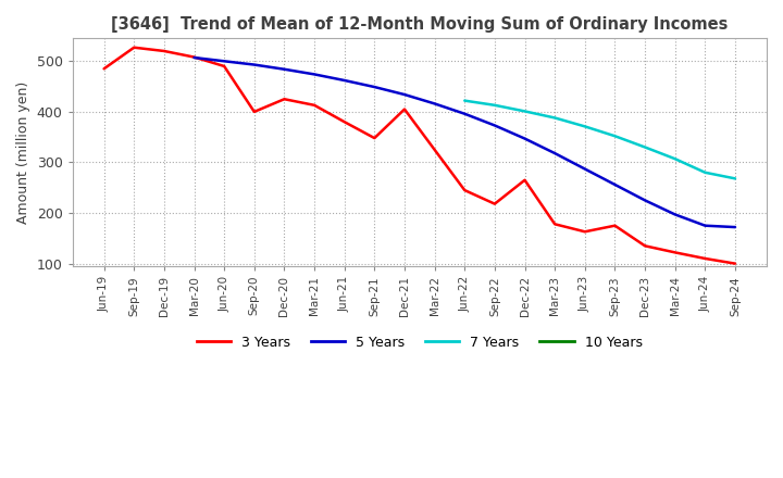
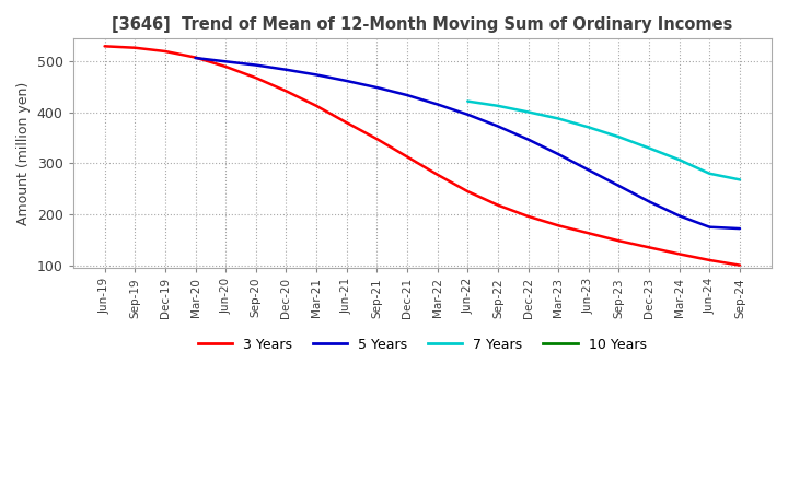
3 Years/Jun-19: 485 -> 530
3 Years/Sep-20: 400 -> 468
3 Years/Dec-20: 425 -> 442
3 Years/Dec-21: 405 -> 313
3 Years/Mar-22: 325 -> 278
3 Years/Dec-22: 265 -> 196
3 Years/Sep-23: 175 -> 148
